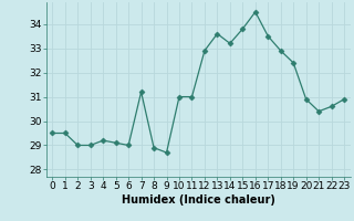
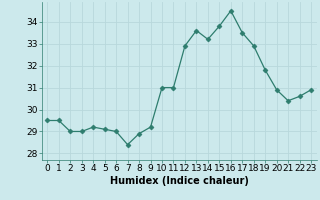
7: 31.2 -> 28.4
9: 28.7 -> 29.2
19: 32.4 -> 31.8
